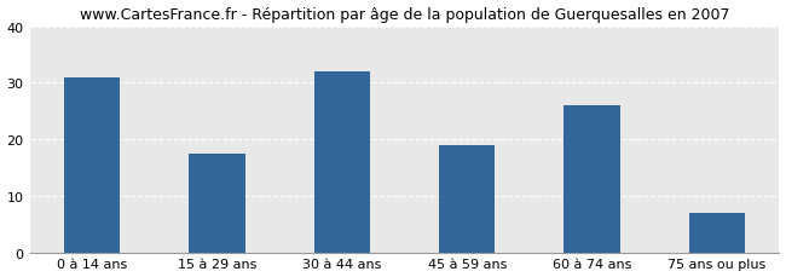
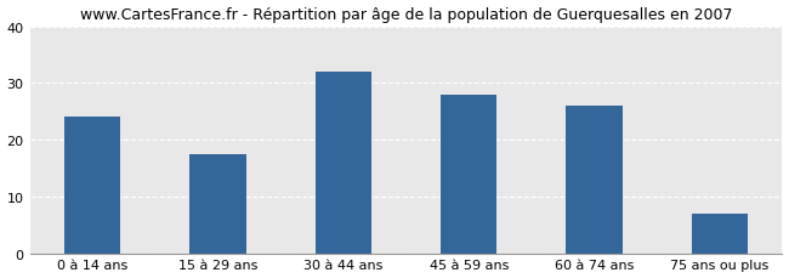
0 à 14 ans: 31.0 -> 24.0
45 à 59 ans: 19.0 -> 28.0
